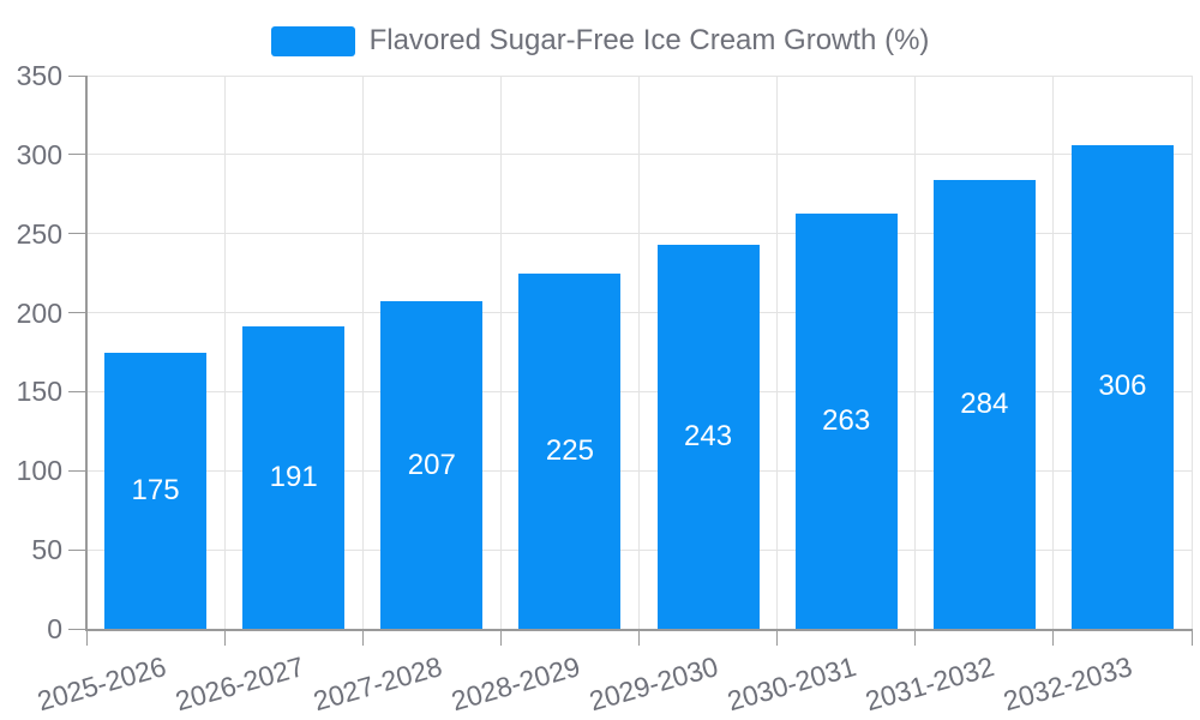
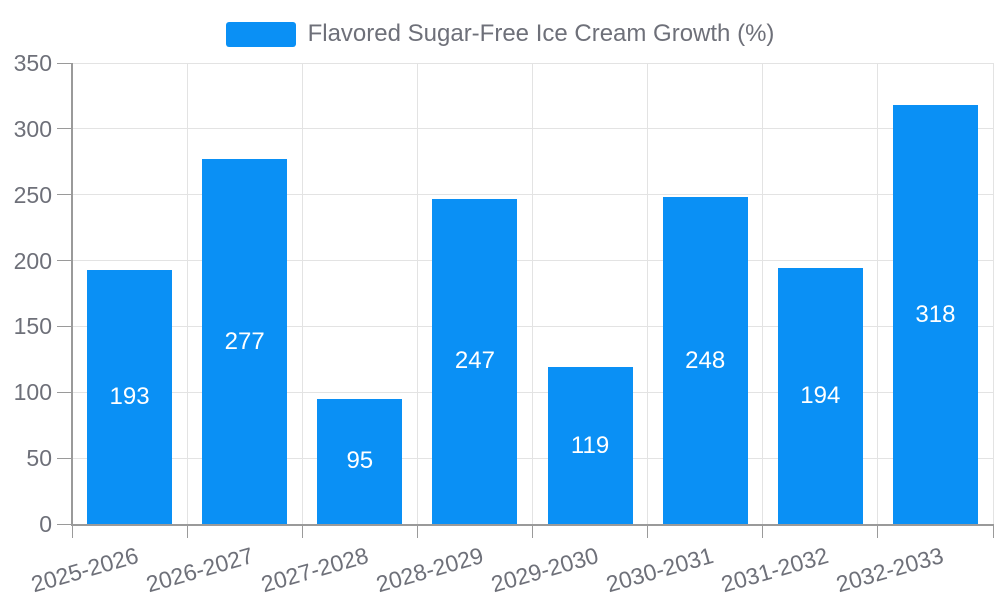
2025-2026: 175 -> 193
2026-2027: 191 -> 277
2027-2028: 207 -> 95
2028-2029: 225 -> 247
2029-2030: 243 -> 119
2030-2031: 263 -> 248
2031-2032: 284 -> 194
2032-2033: 306 -> 318
